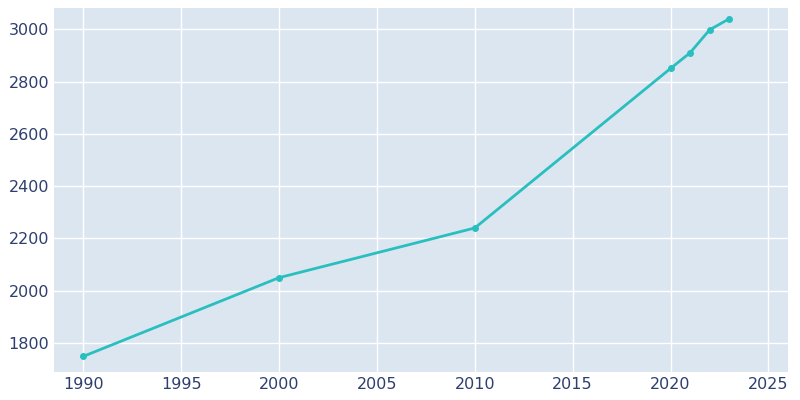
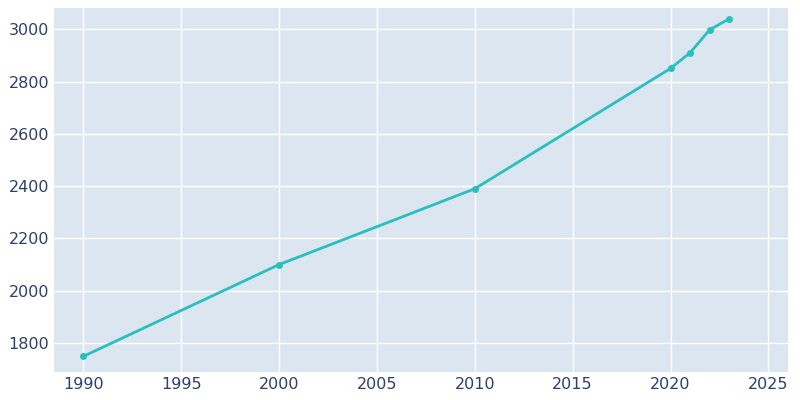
2000: 2050 -> 2100
2010: 2240 -> 2390
